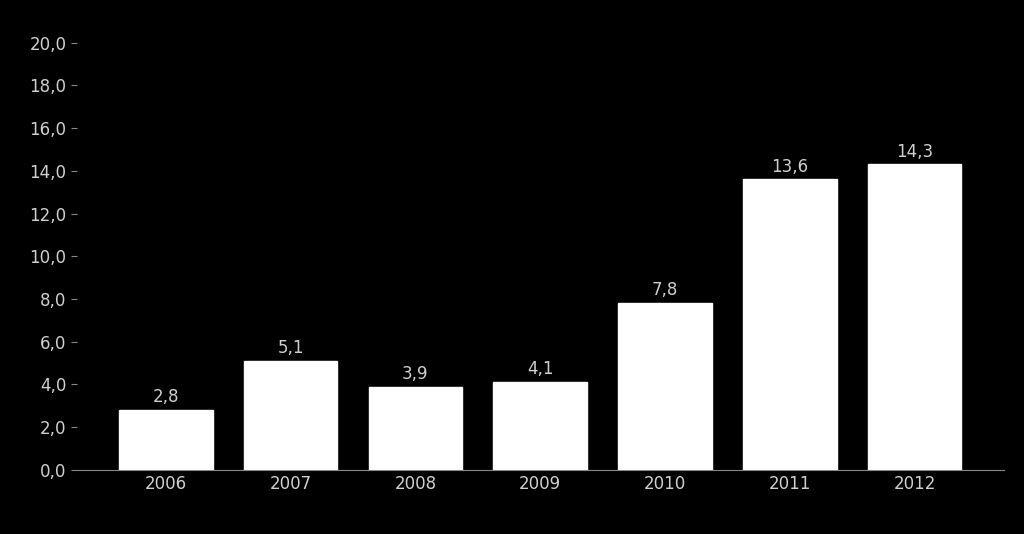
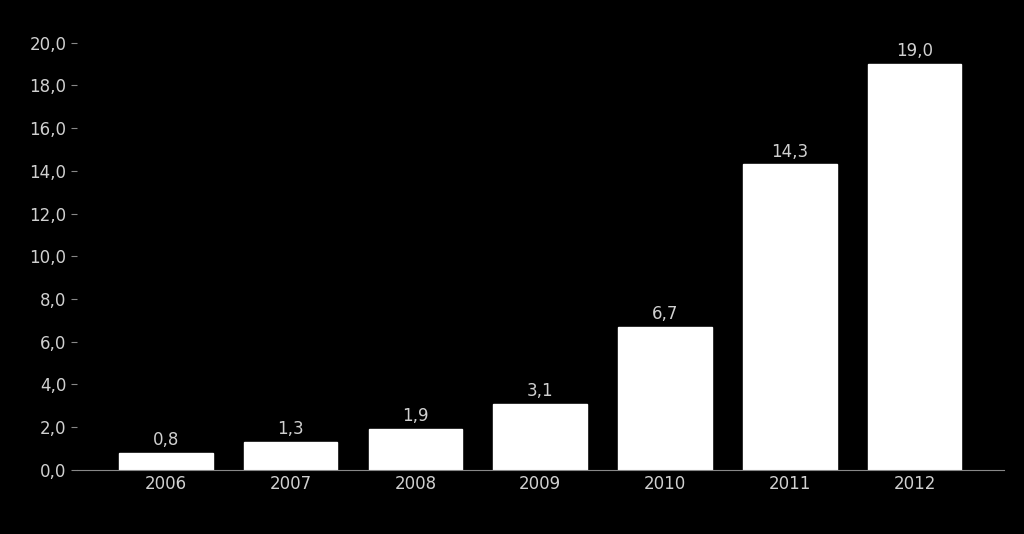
2006: 2,8 -> 0,8
2007: 5,1 -> 1,3
2008: 3,9 -> 1,9
2009: 4,1 -> 3,1
2010: 7,8 -> 6,7
2011: 13,6 -> 14,3
2012: 14,3 -> 19,0
